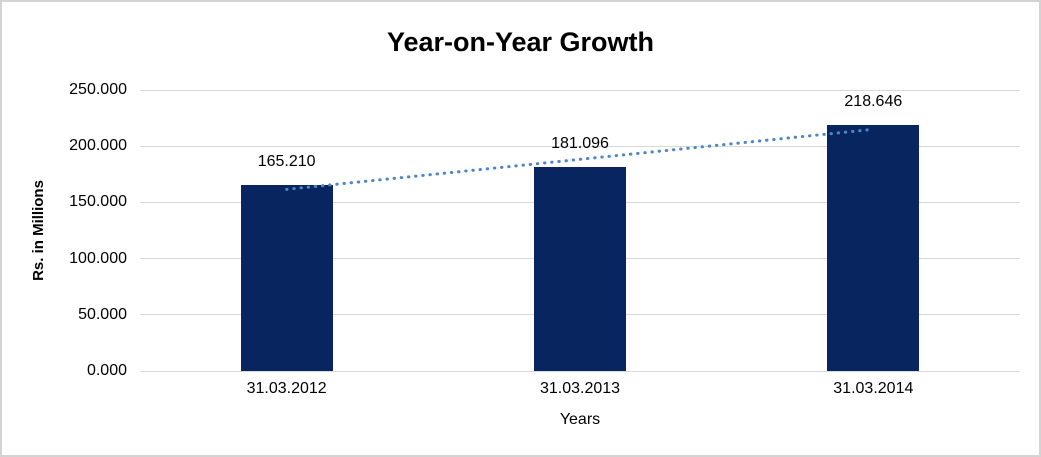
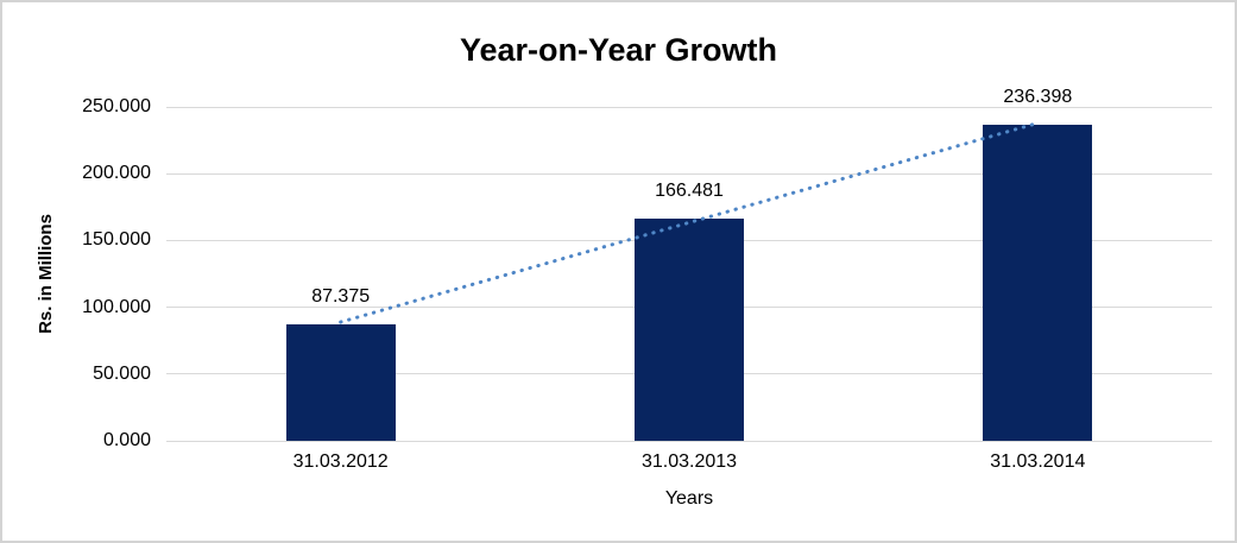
31.03.2012: 165.210 -> 87.375
31.03.2013: 181.096 -> 166.481
31.03.2014: 218.646 -> 236.398
